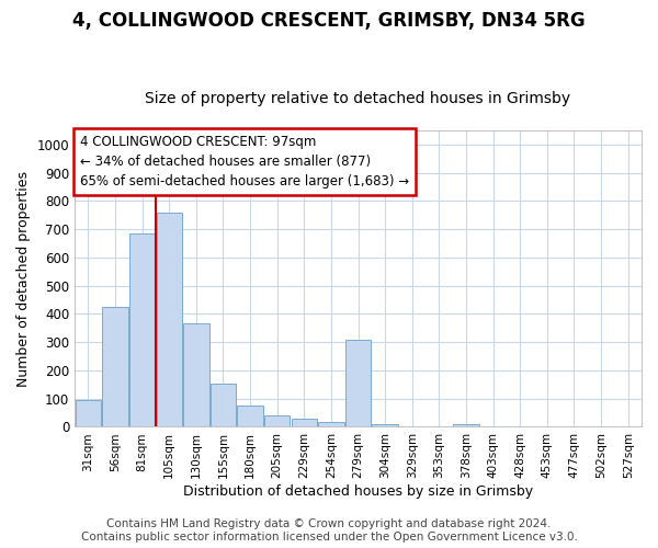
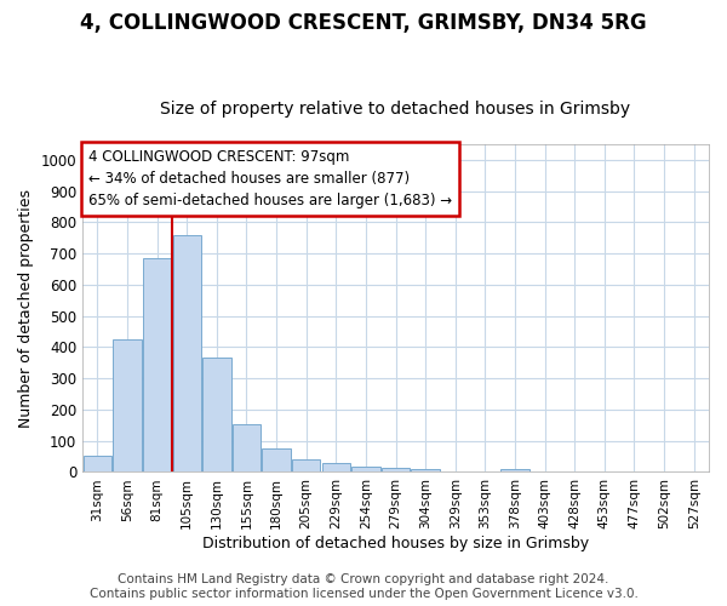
31sqm: 95 -> 52
279sqm: 310 -> 15
